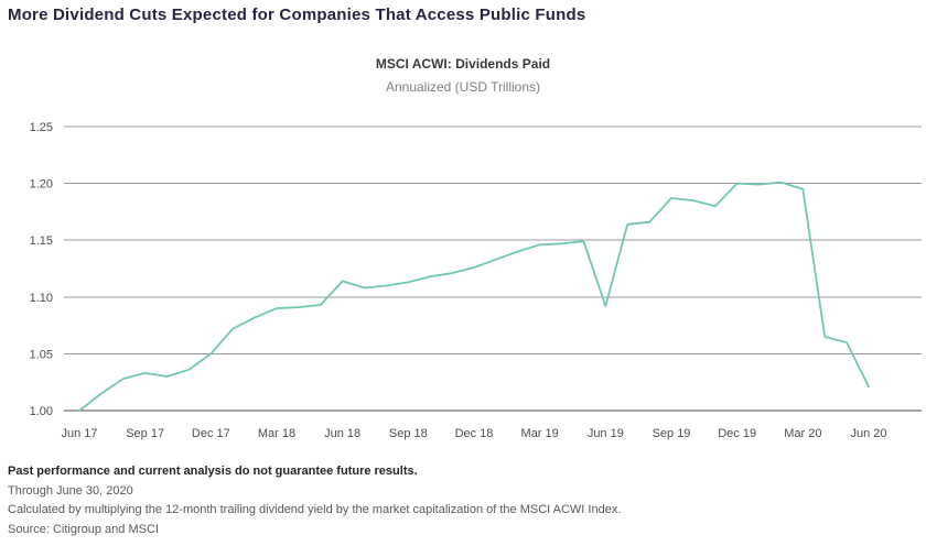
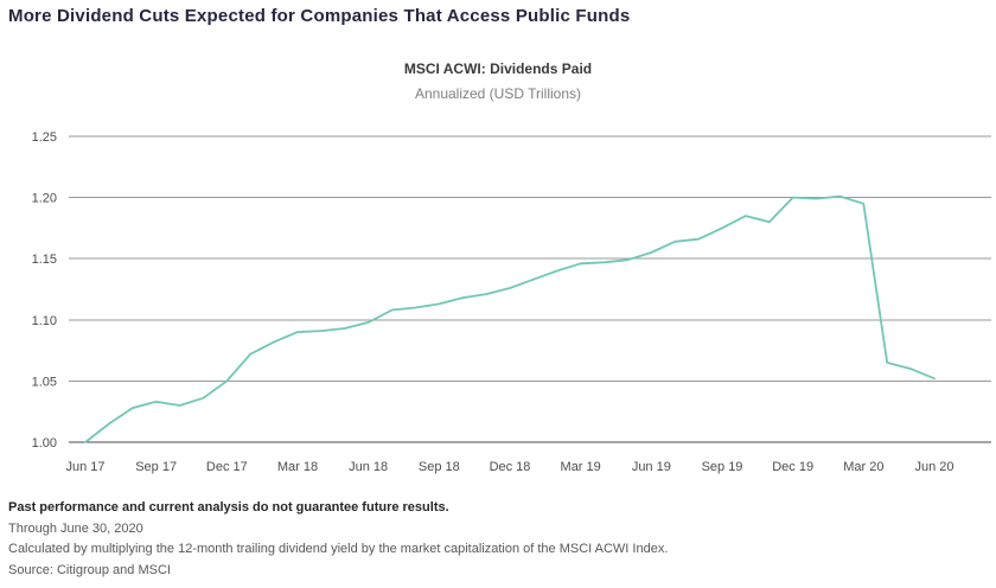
Jun 18: 1.114 -> 1.098
Jun 19: 1.092 -> 1.155
Sep 19: 1.187 -> 1.175
Jun 20: 1.021 -> 1.052
